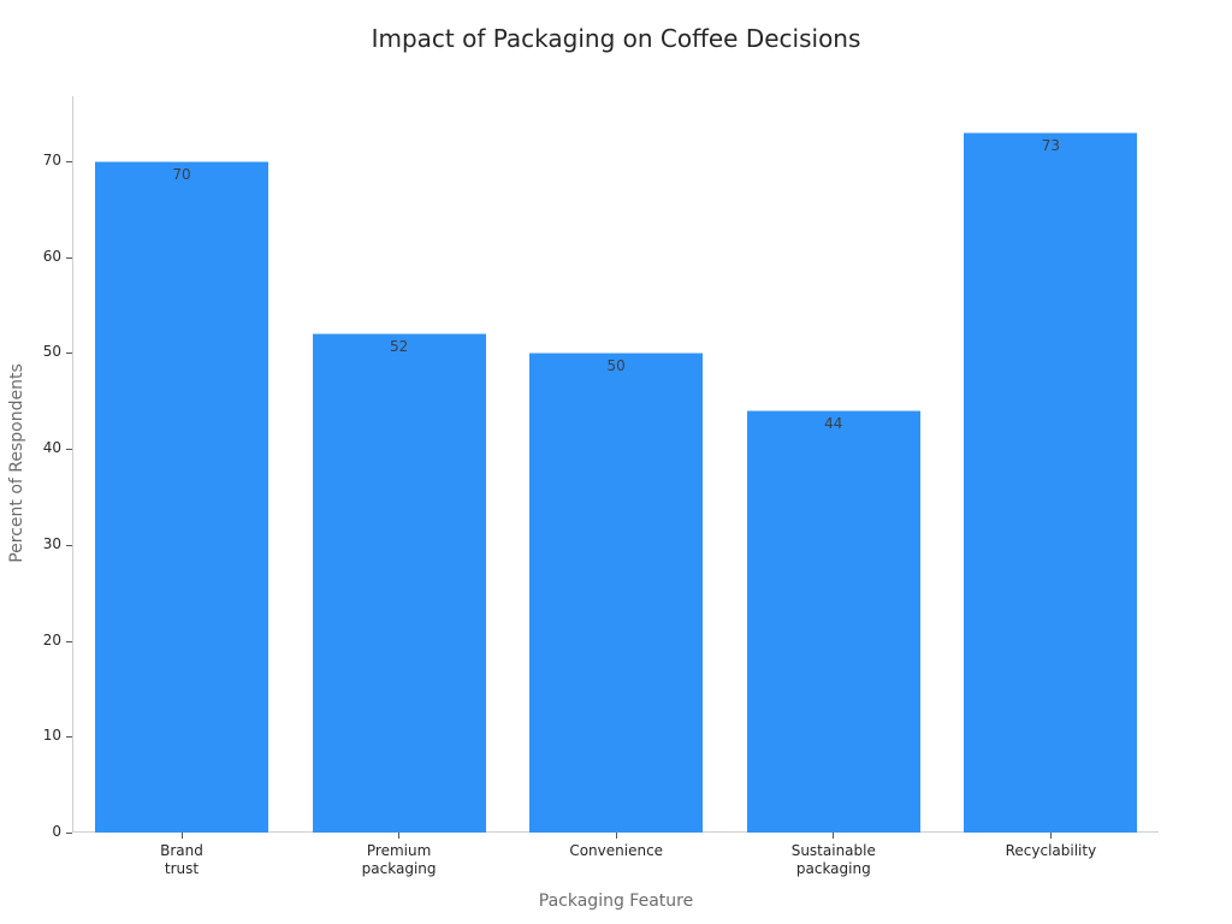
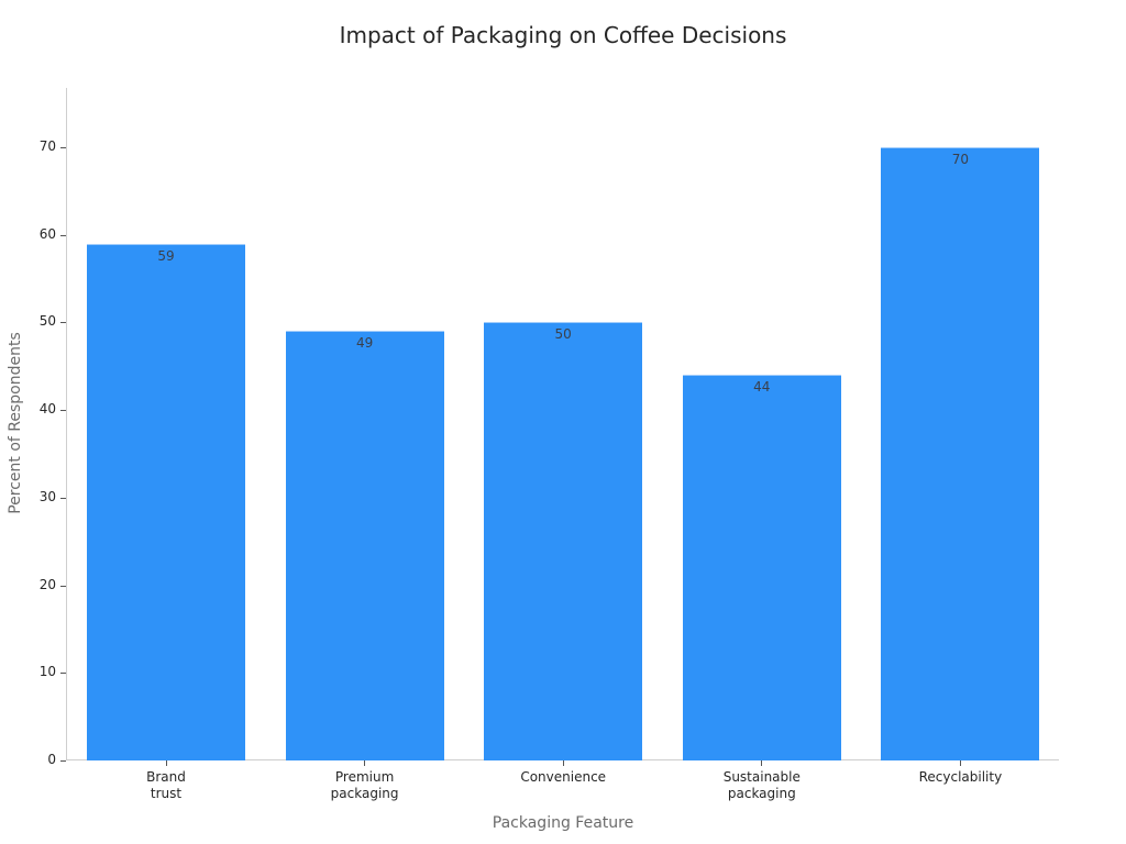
Brand trust: 70 -> 59
Premium packaging: 52 -> 49
Recyclability: 73 -> 70
